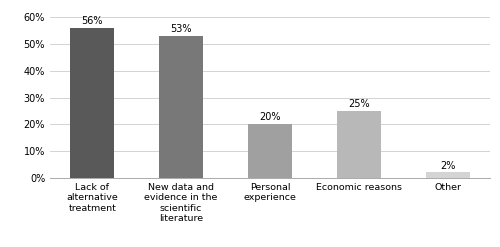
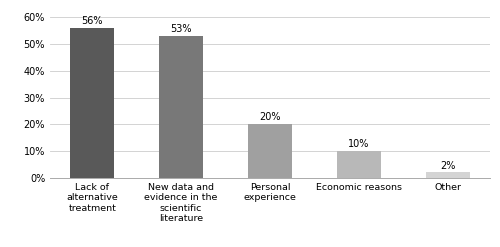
Economic reasons: 25% -> 10%
